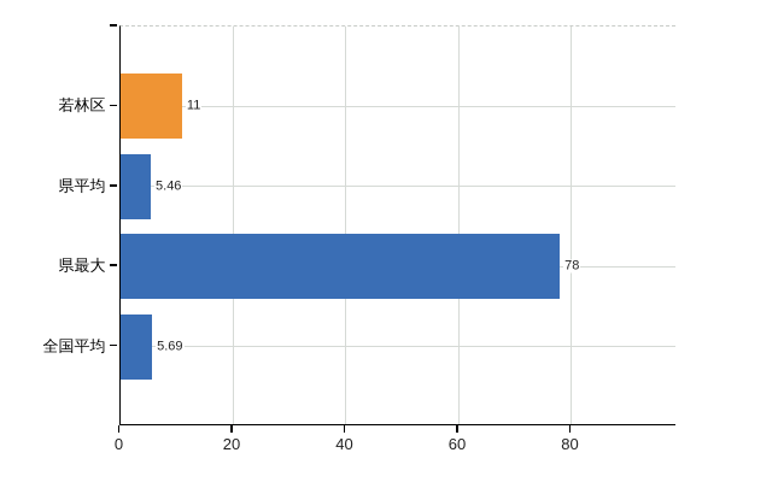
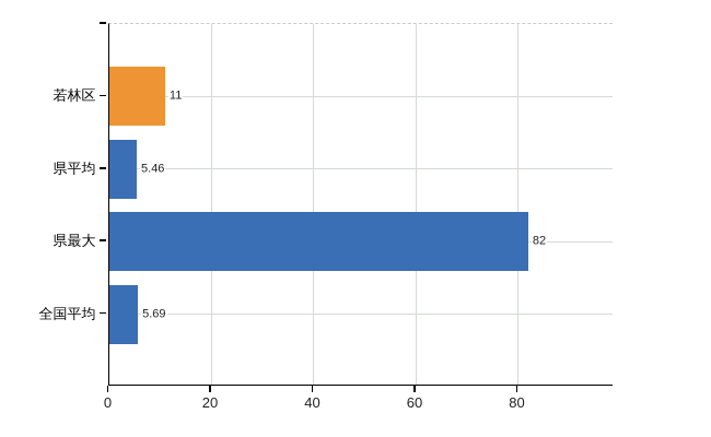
県最大: 78 -> 82
